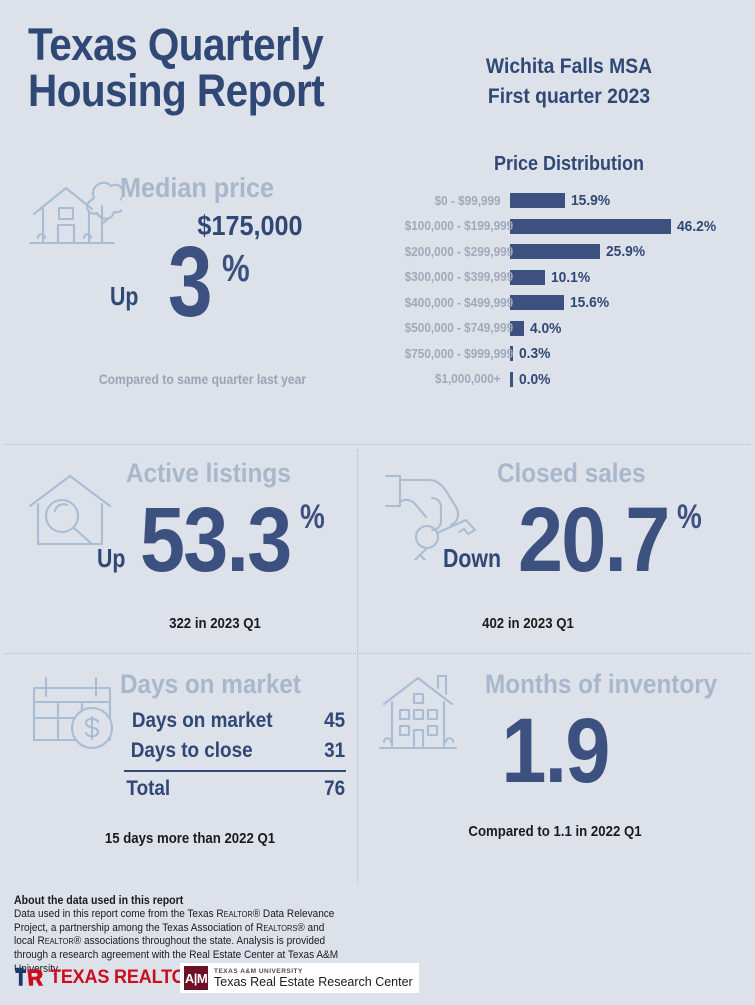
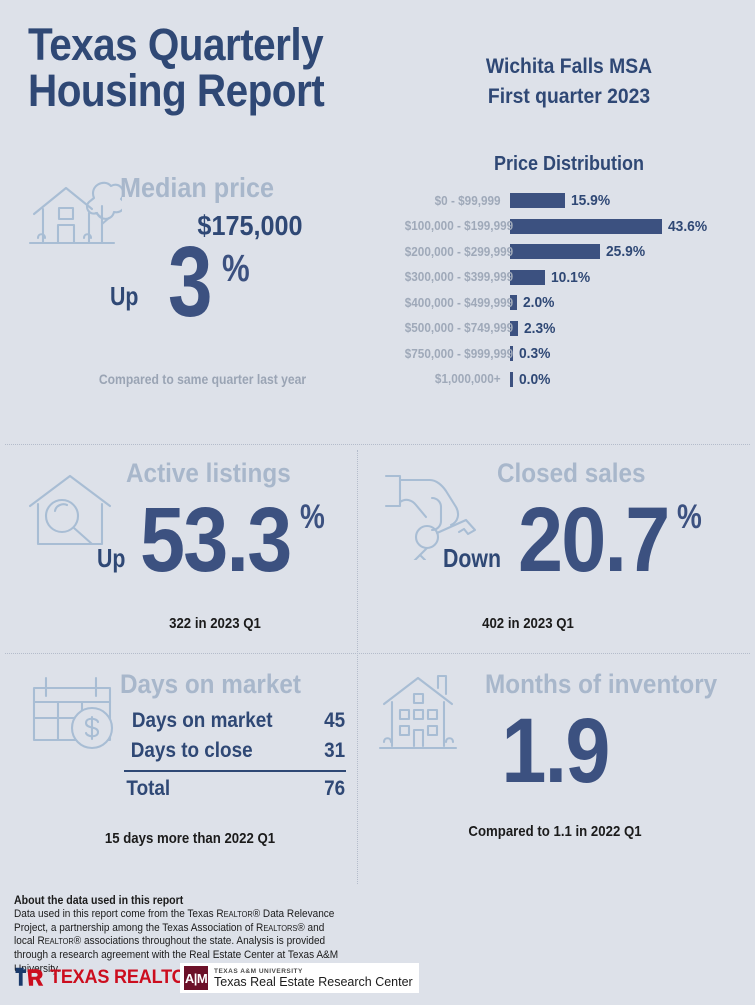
$100,000 - $199,999: 46.2% -> 43.6%
$400,000 - $499,999: 15.6% -> 2.0%
$500,000 - $749,999: 4.0% -> 2.3%
